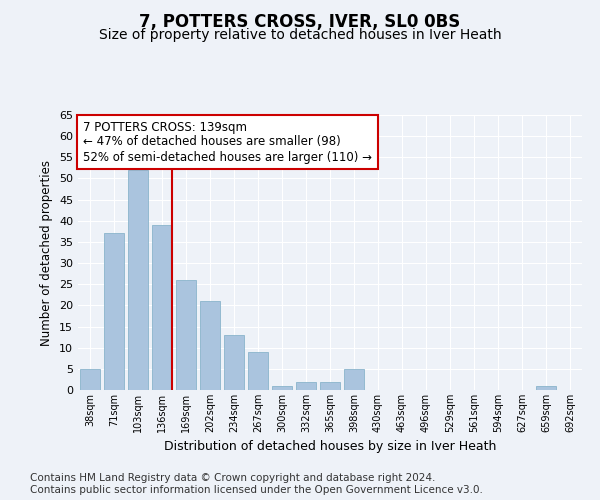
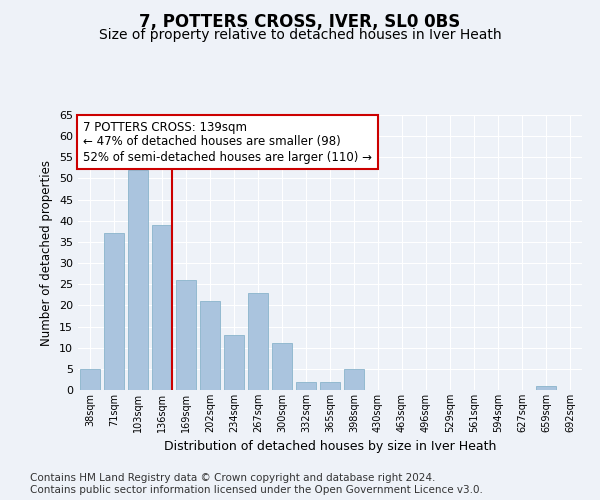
267sqm: 9 -> 23
300sqm: 1 -> 11
